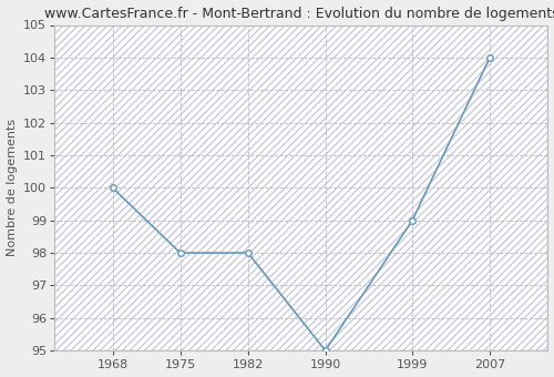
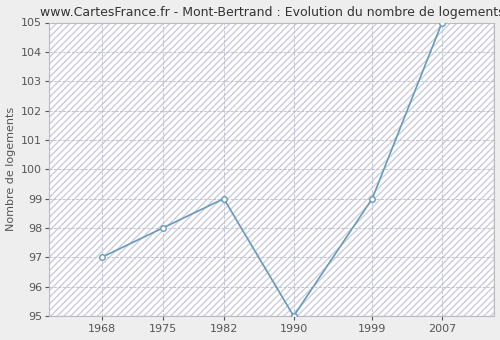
1968: 100 -> 97
1982: 98 -> 99
2007: 104 -> 105
